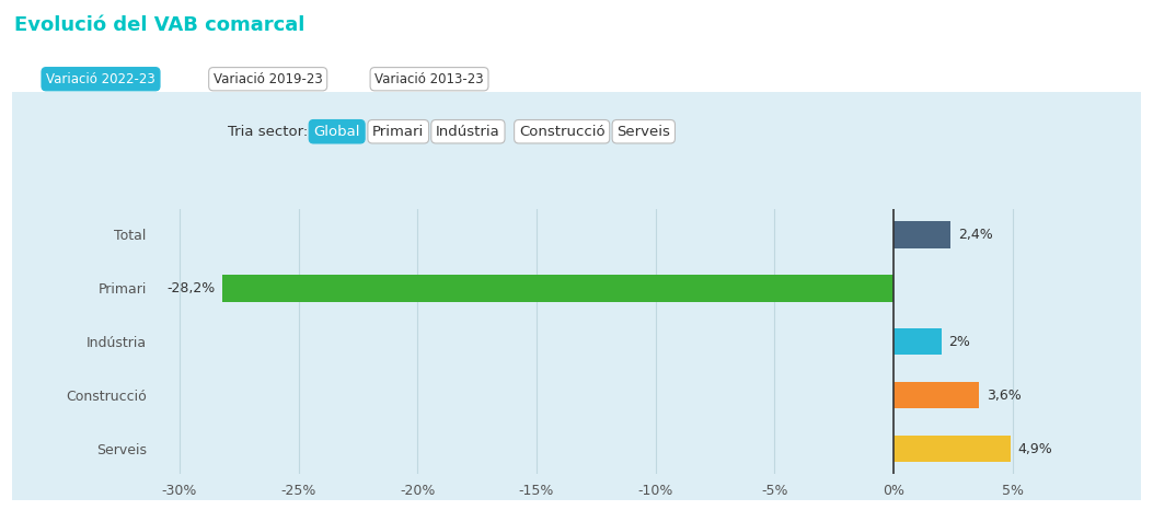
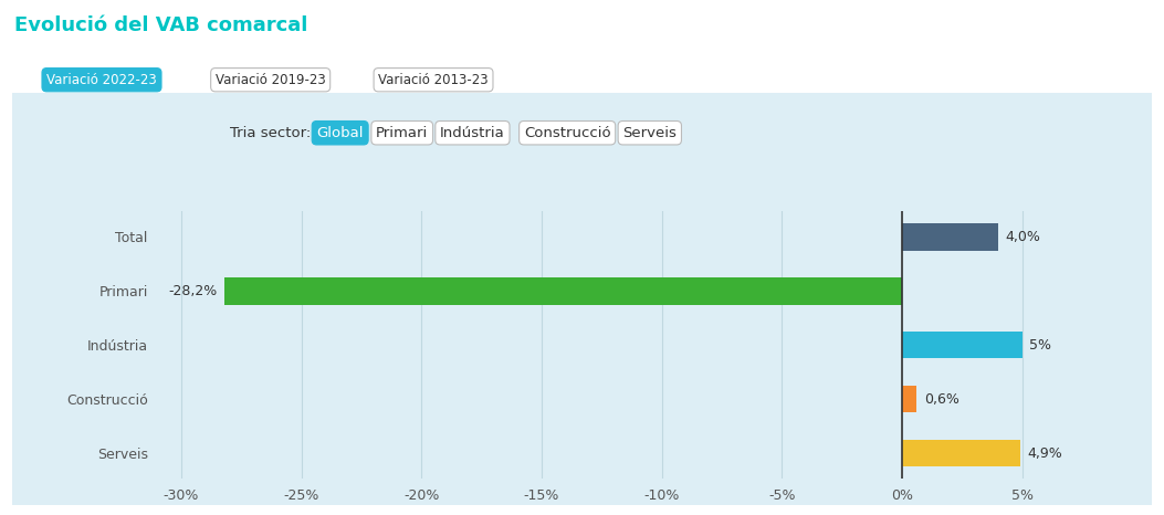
Total: 2,4% -> 4,0%
Indústria: 2% -> 5%
Construcció: 3,6% -> 0,6%
